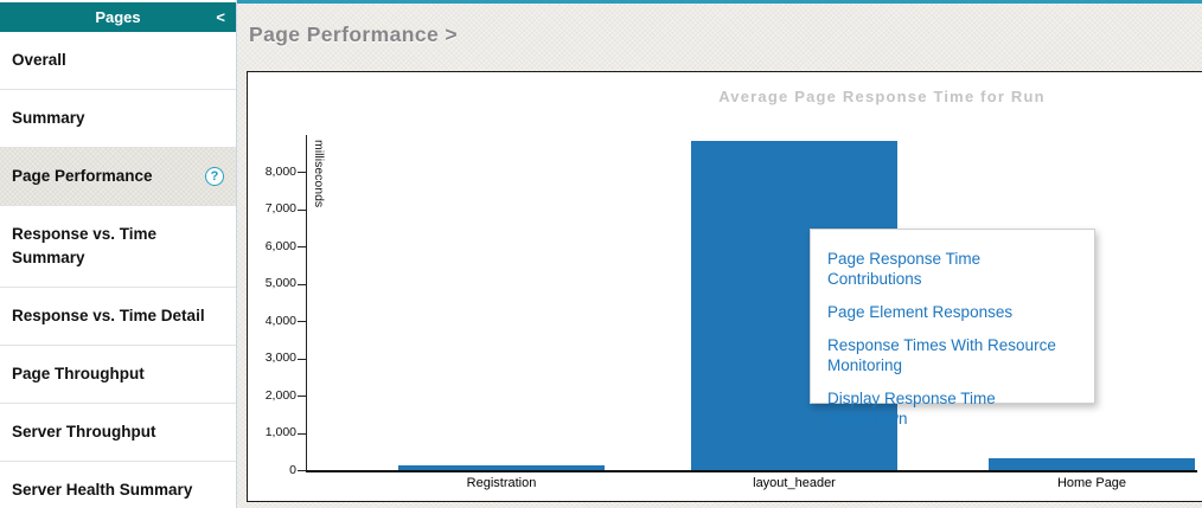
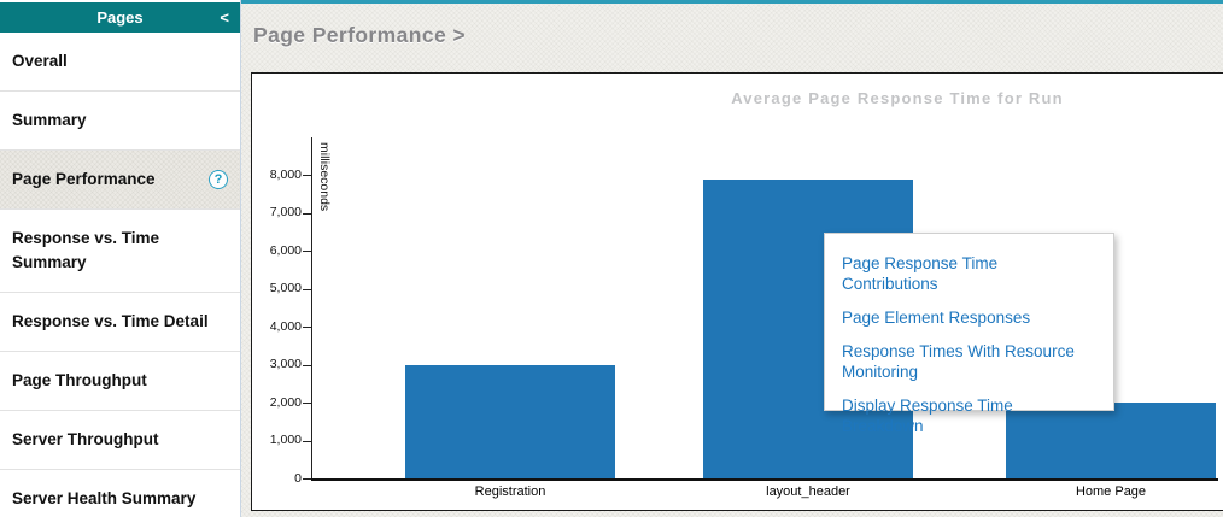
Registration: 100 -> 3000
layout_header: 8800 -> 7900
Home Page: 300 -> 2000
